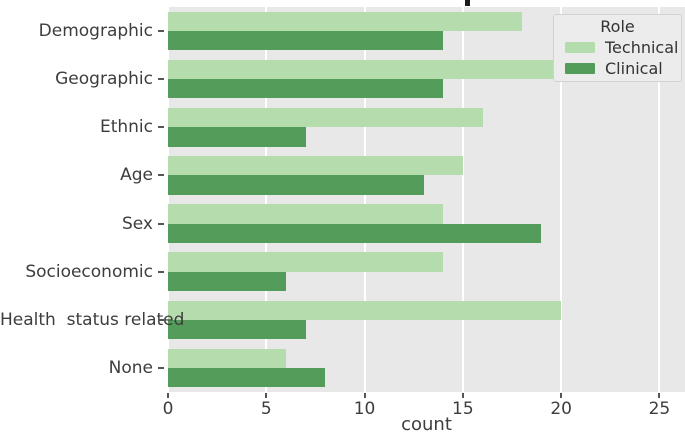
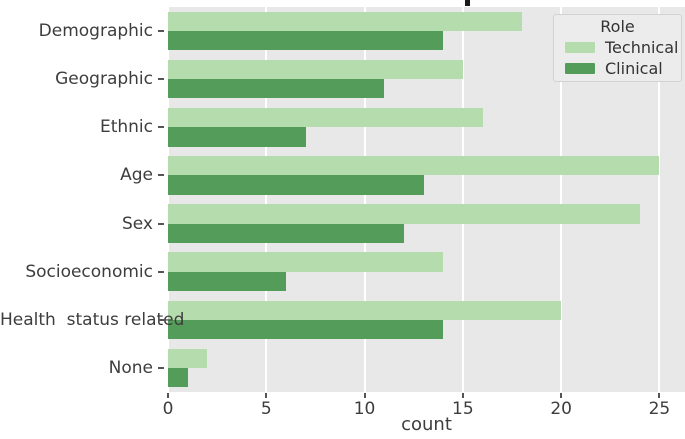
Technical/Geographic: 21 -> 15
Clinical/Geographic: 14 -> 11
Technical/Age: 15 -> 25
Technical/Sex: 14 -> 24
Clinical/Sex: 19 -> 12
Clinical/Health status related: 7 -> 14
Technical/None: 6 -> 2
Clinical/None: 8 -> 1
